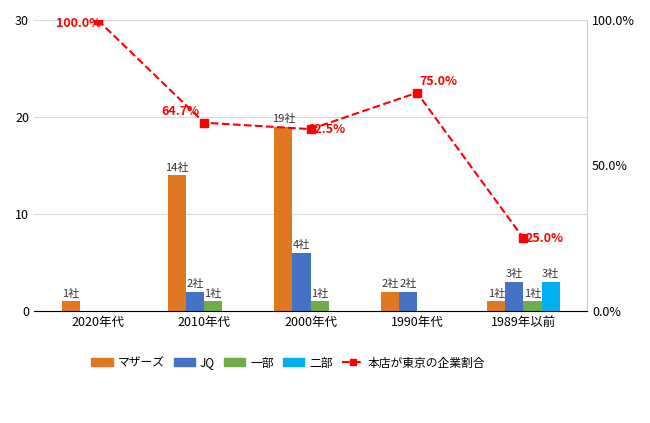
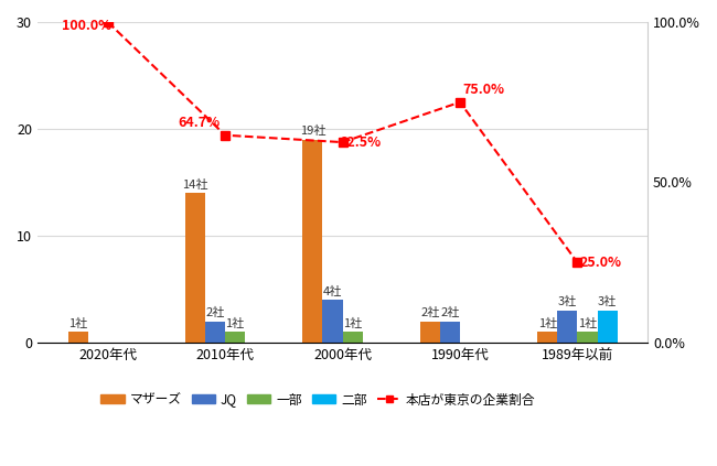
JQ/2000年代: 6 -> 4
